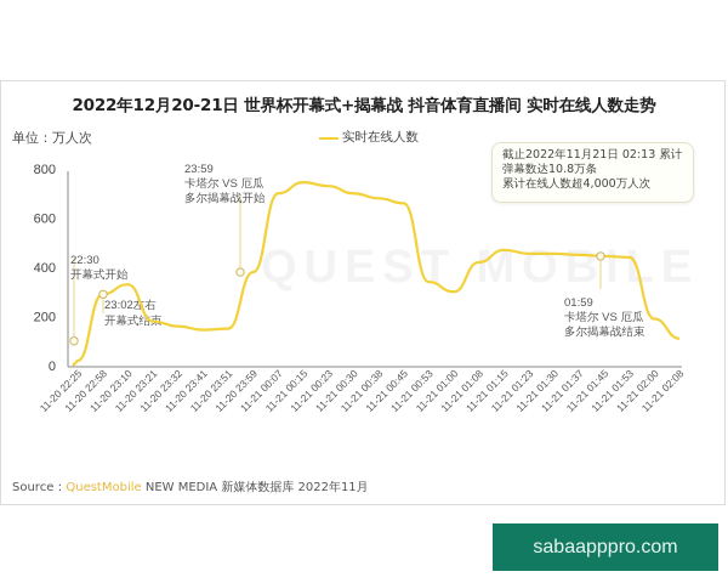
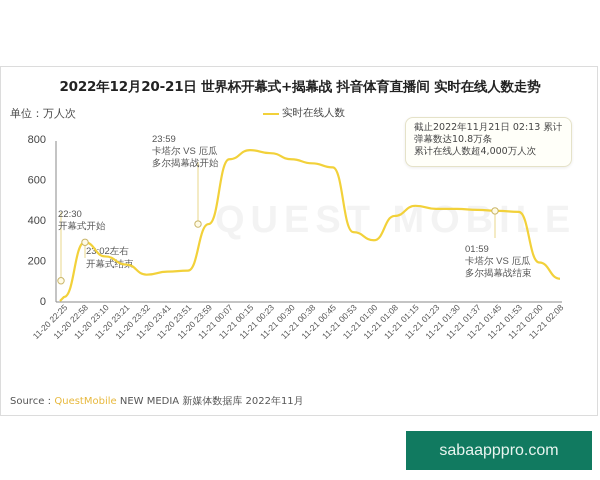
11-20 23:10: 330 -> 220
11-20 23:32: 160 -> 130
